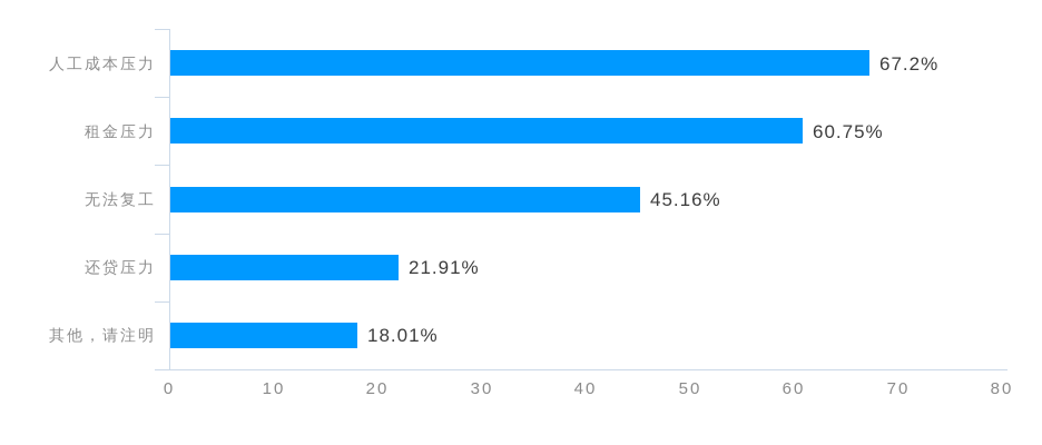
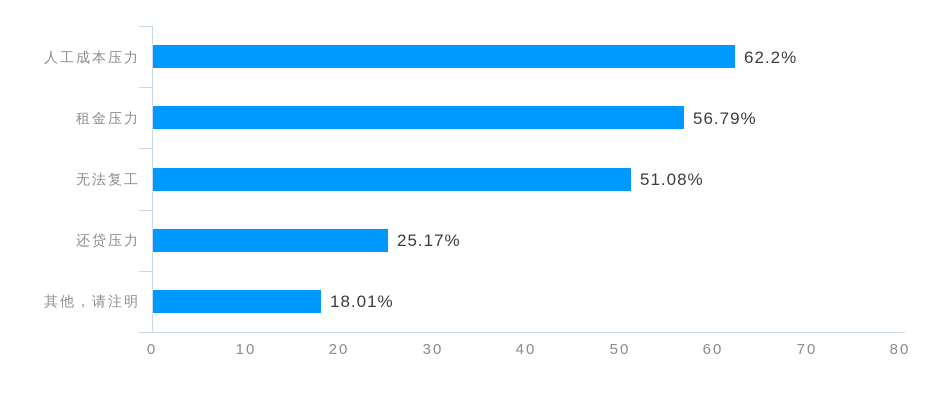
人工成本压力: 67.2% -> 62.2%
租金压力: 60.75% -> 56.79%
无法复工: 45.16% -> 51.08%
还贷压力: 21.91% -> 25.17%
